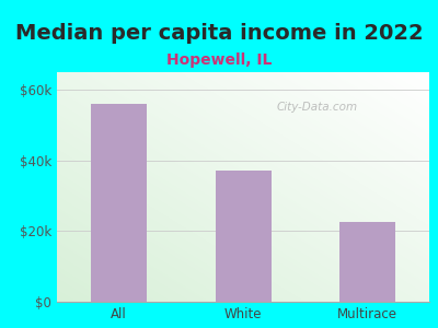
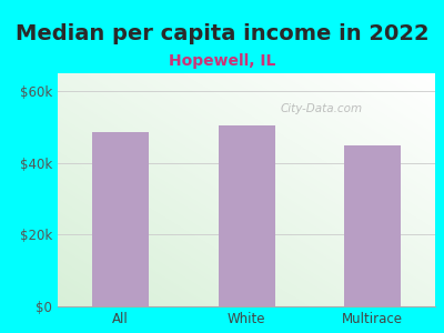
All: $56.0k -> $48.5k
White: $37.0k -> $50.5k
Multirace: $22.5k -> $45.0k
